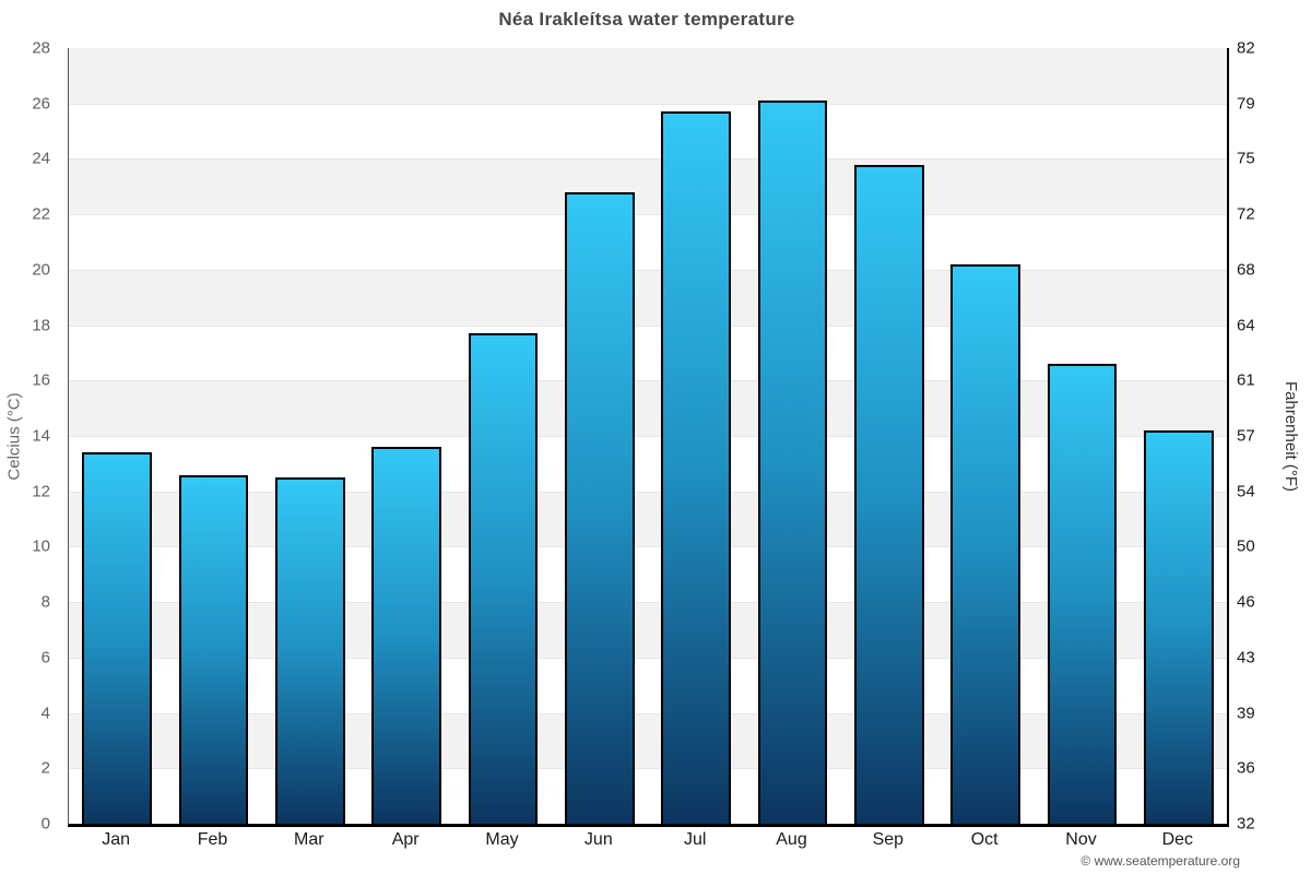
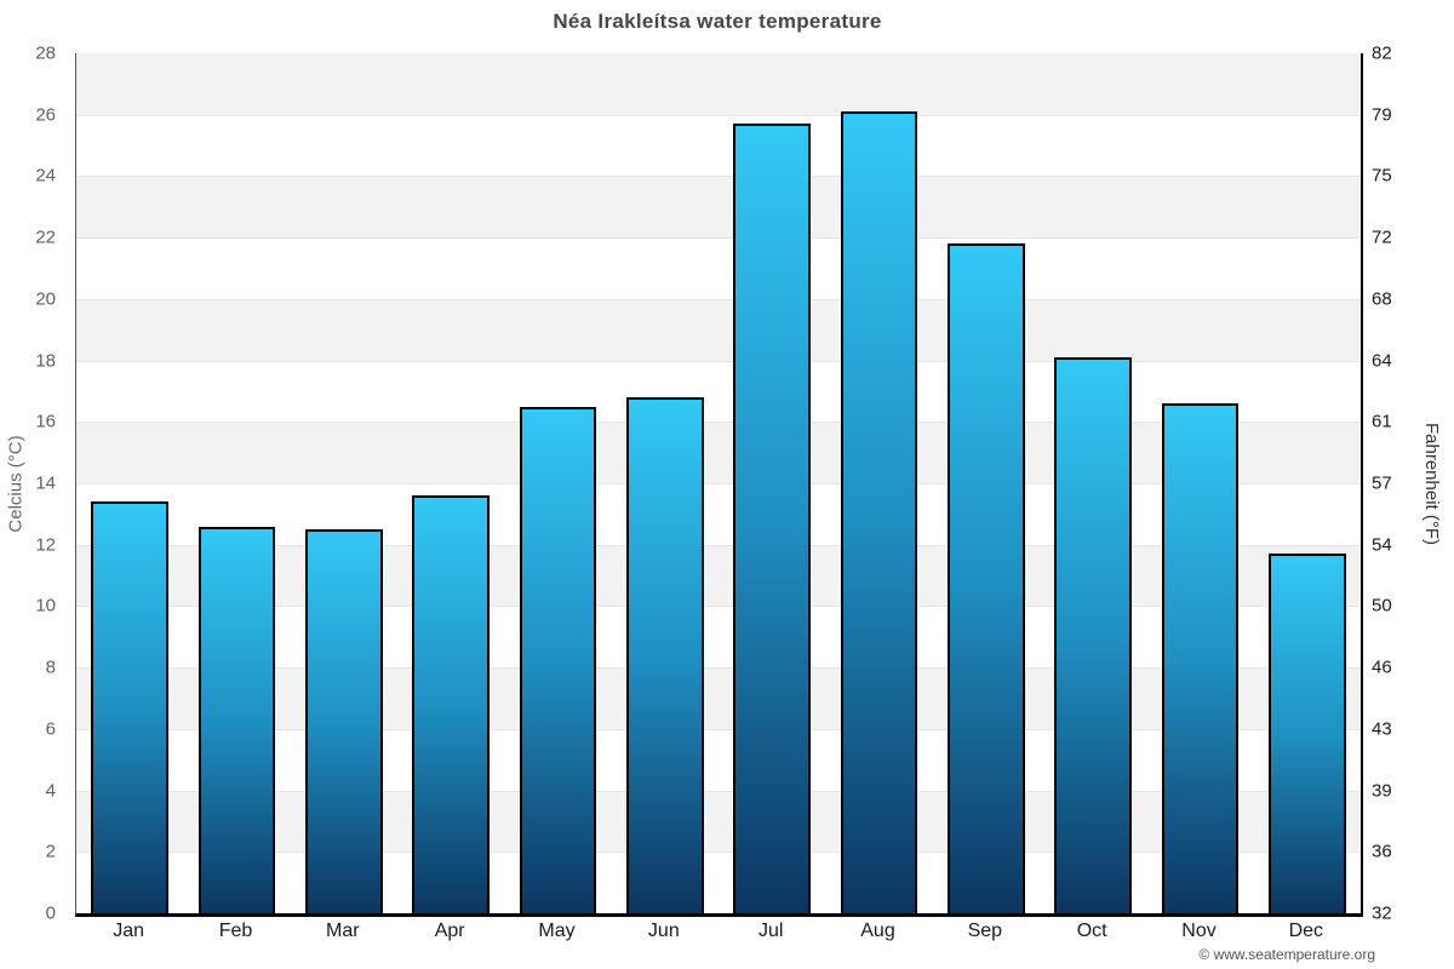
May: 17.7 -> 16.5
Jun: 22.8 -> 16.8
Sep: 23.8 -> 21.8
Oct: 20.2 -> 18.1
Dec: 14.2 -> 11.7
